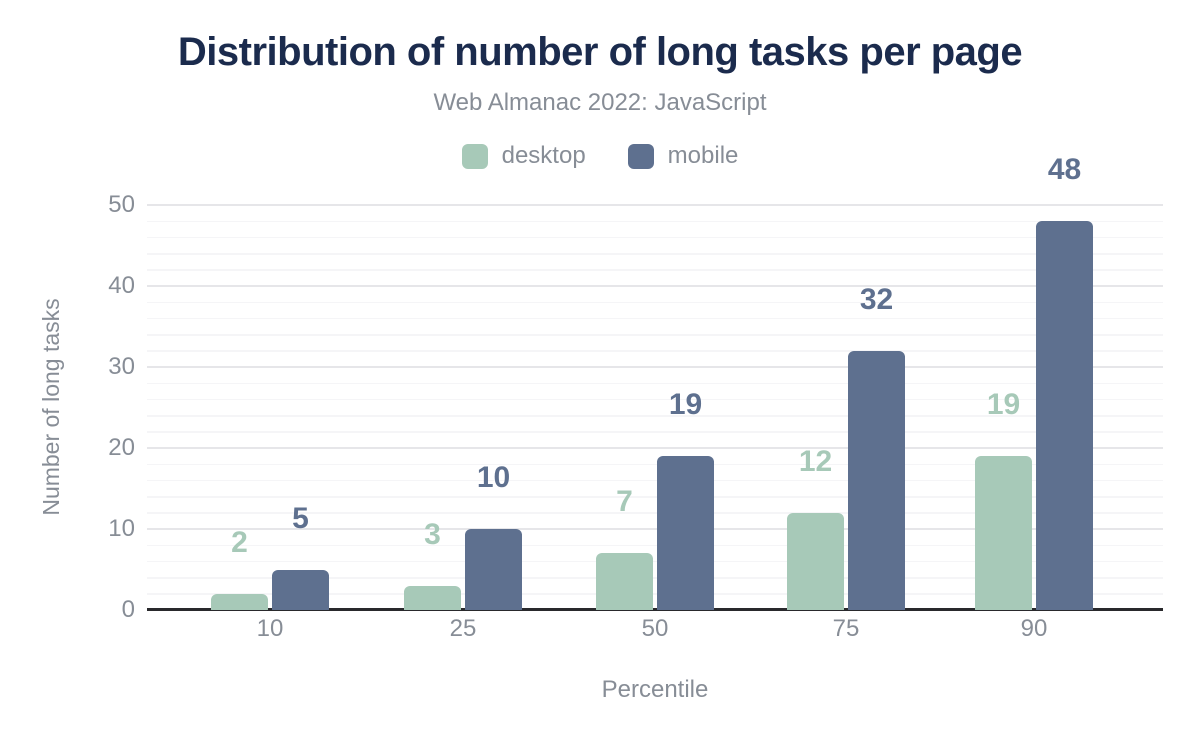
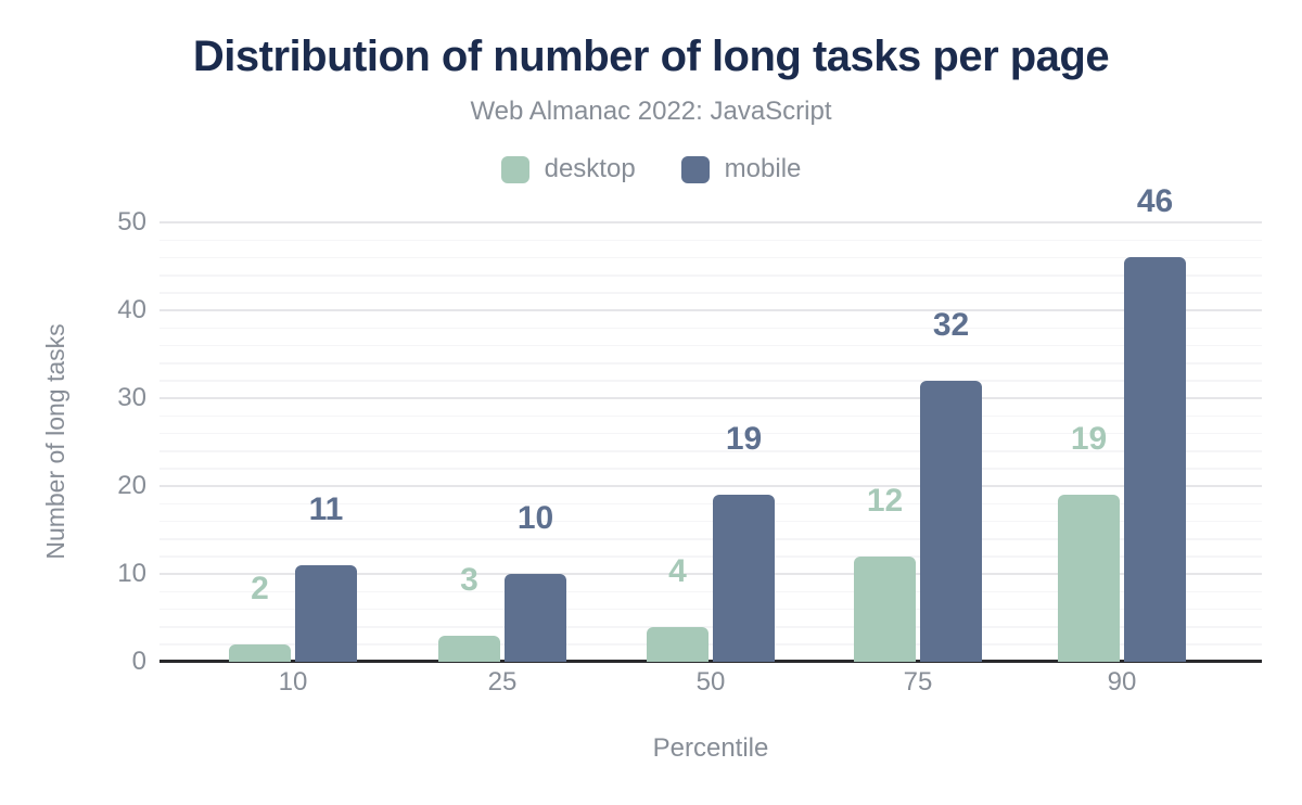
mobile/10: 5 -> 11
desktop/50: 7 -> 4
mobile/90: 48 -> 46
